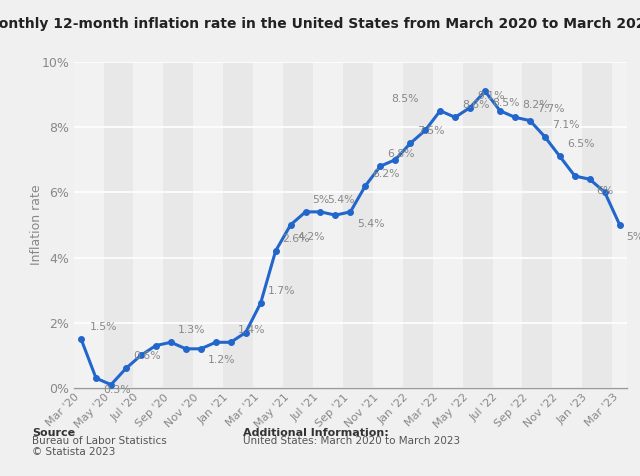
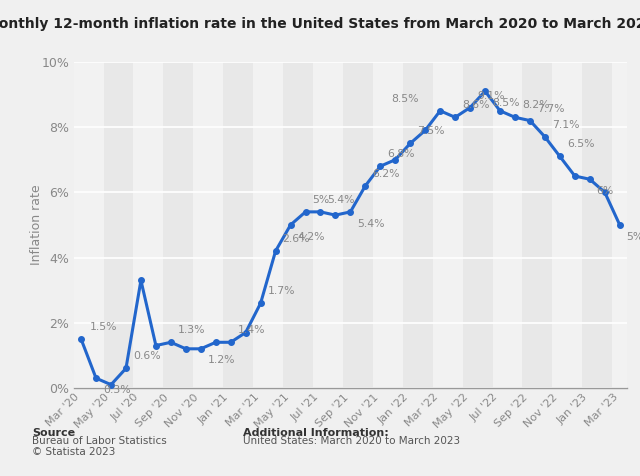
Jul '20: 1.0% -> 3.3%
